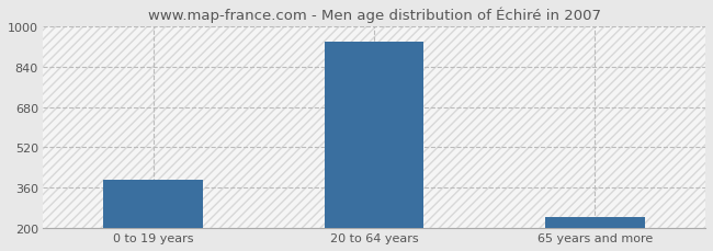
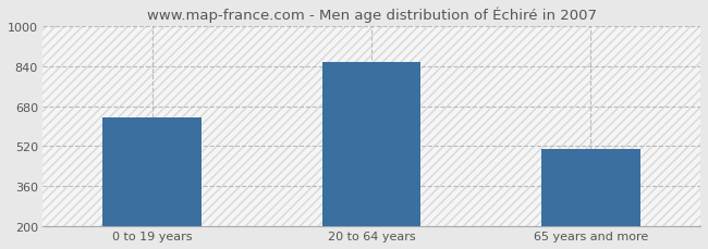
0 to 19 years: 390 -> 635
20 to 64 years: 940 -> 860
65 years and more: 245 -> 510
